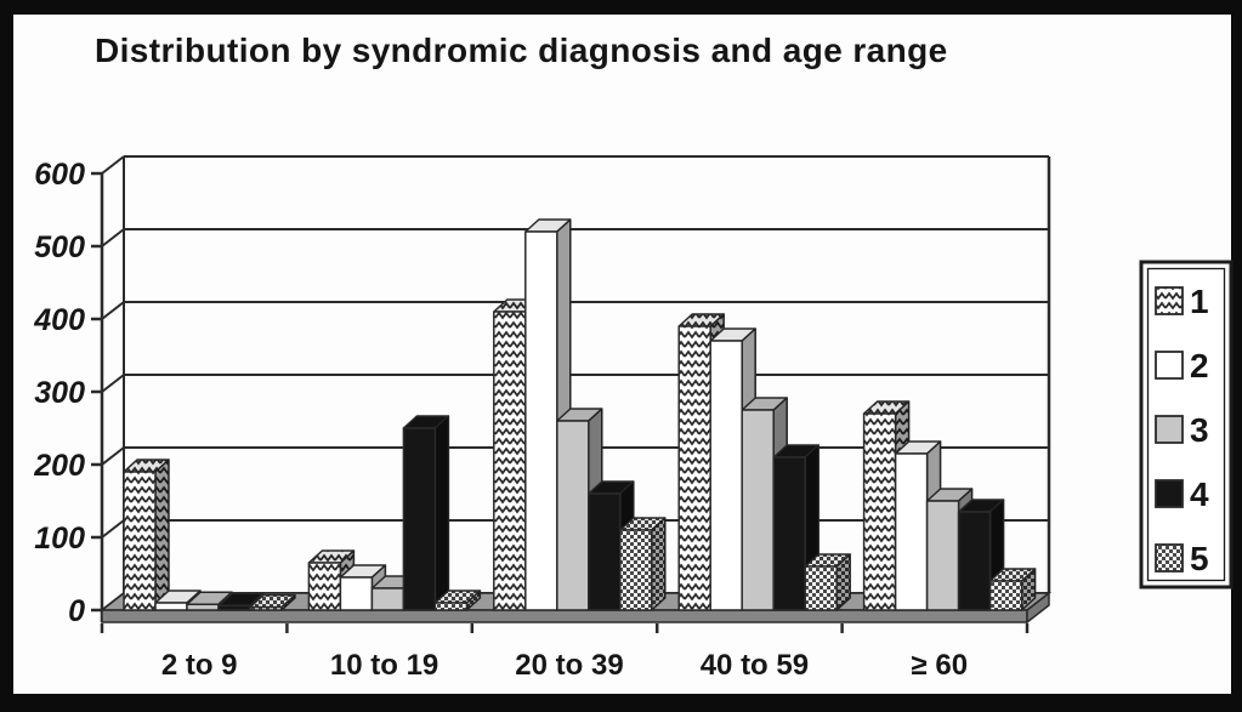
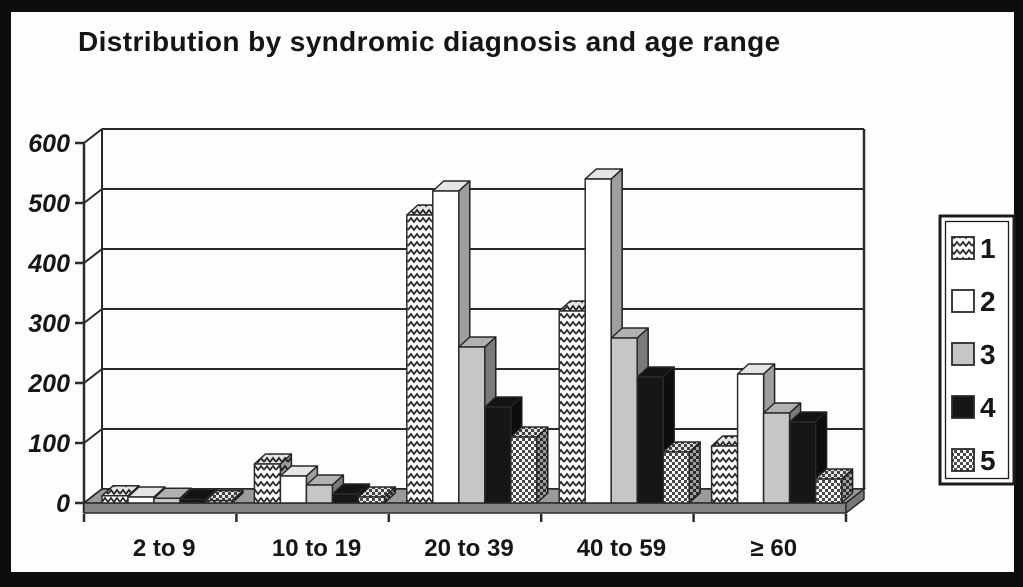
1/2 to 9: 190 -> 10
4/10 to 19: 250 -> 20
1/20 to 39: 410 -> 480
1/40 to 59: 390 -> 320
2/40 to 59: 370 -> 540
5/40 to 59: 60 -> 80
1/≥ 60: 270 -> 100
